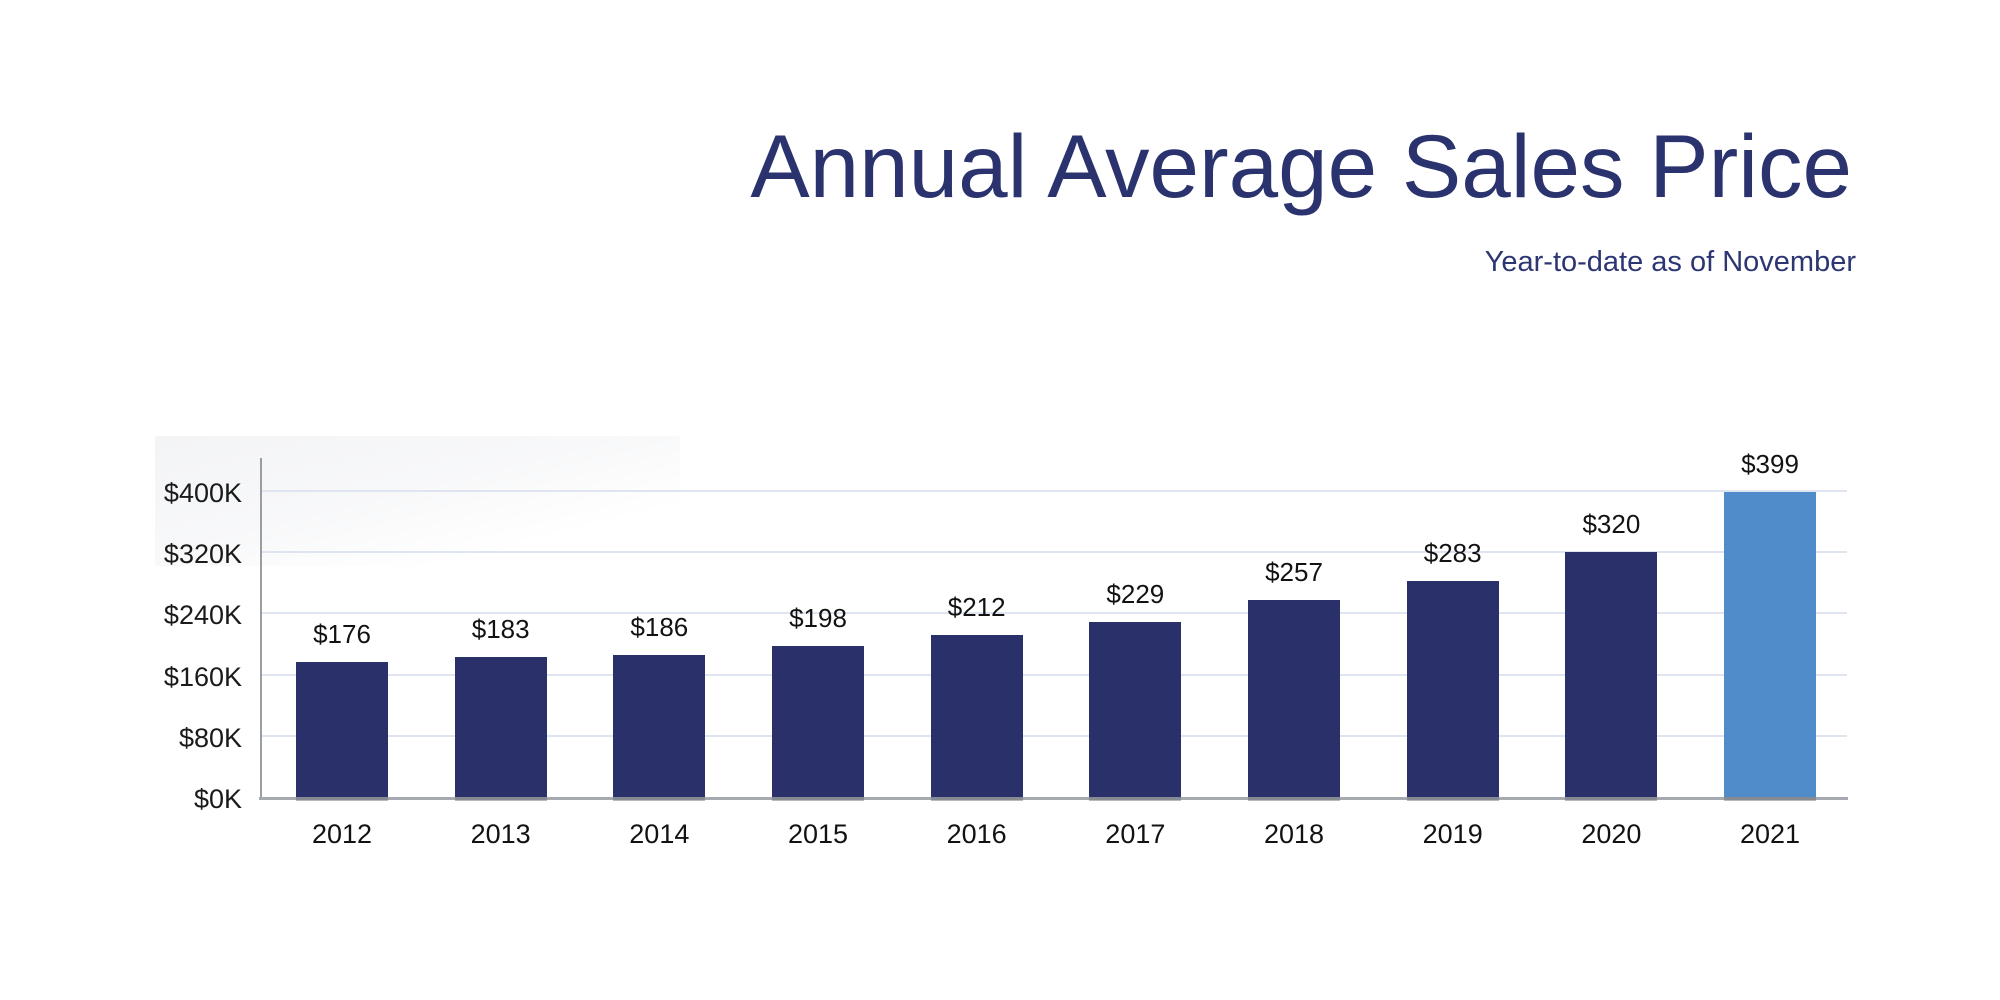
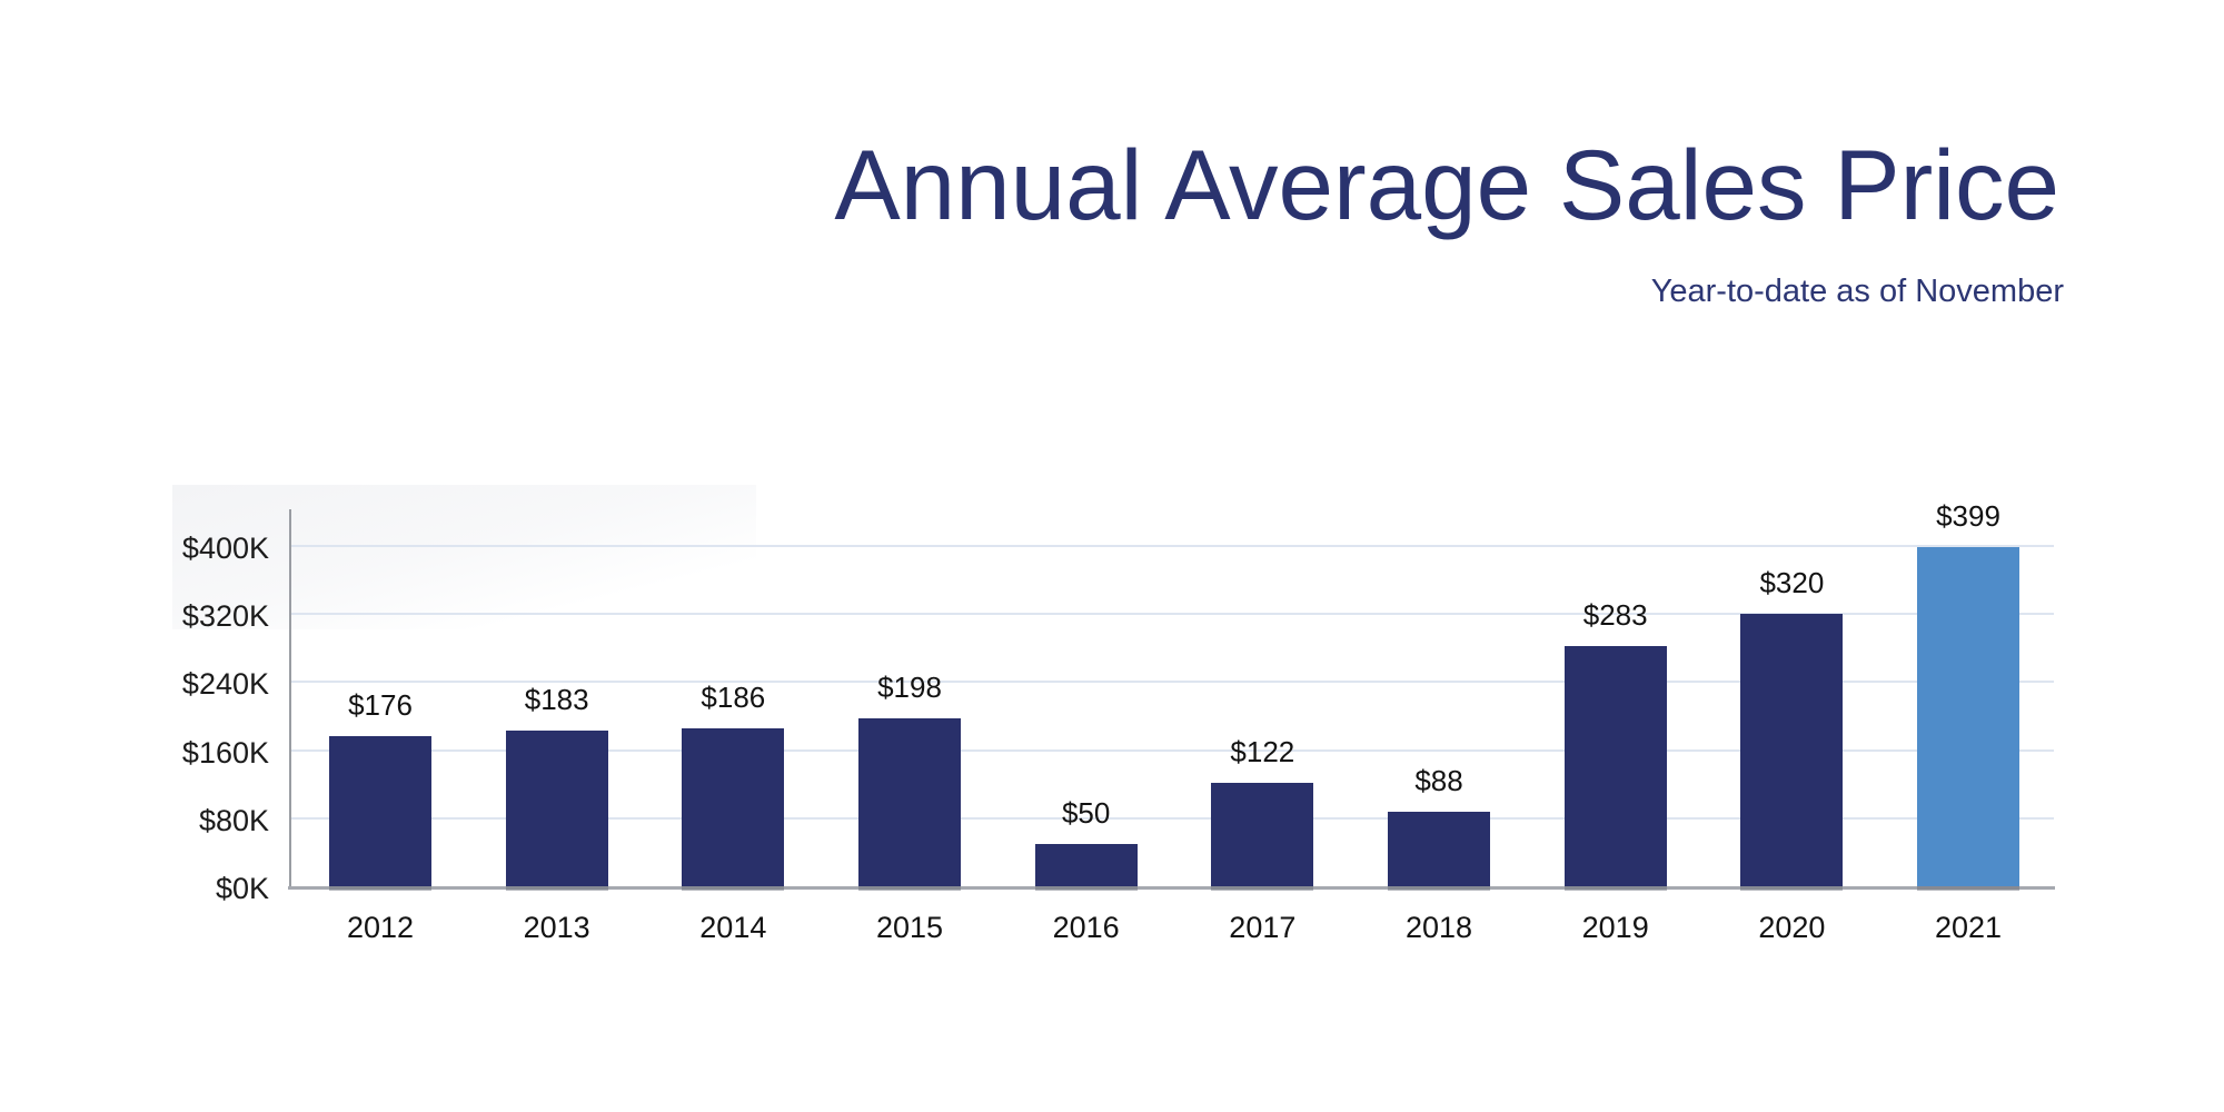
2016: $212 -> $50
2017: $229 -> $122
2018: $257 -> $88
